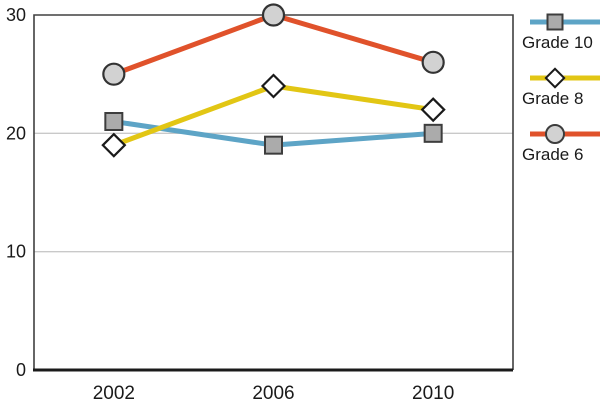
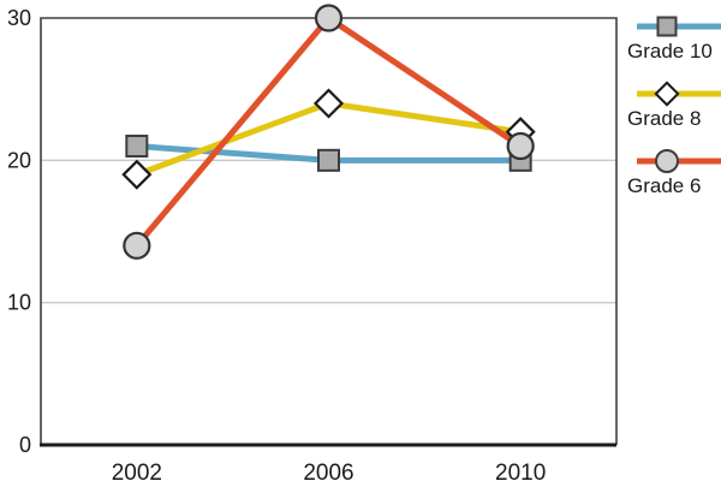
Grade 6/2002: 25 -> 14
Grade 10/2006: 19 -> 20
Grade 6/2010: 26 -> 21
